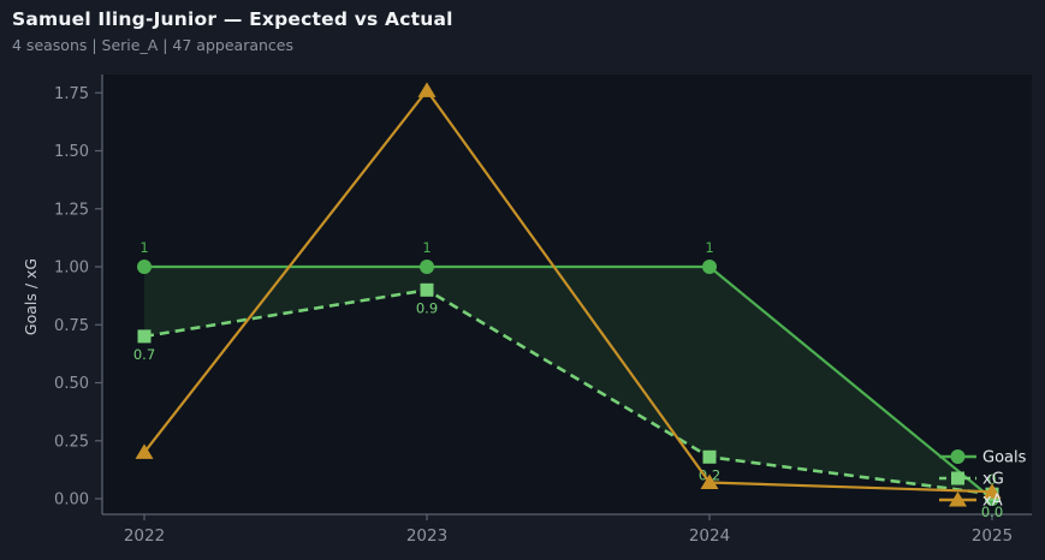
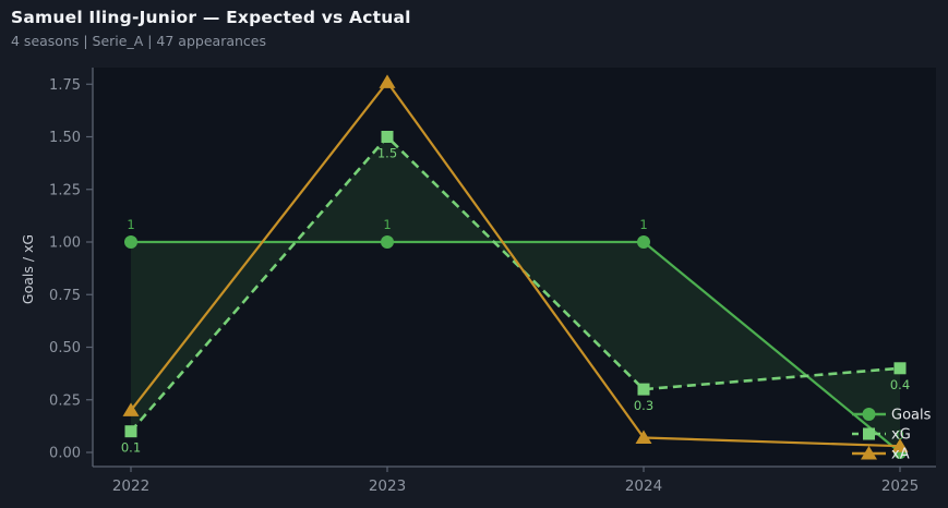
xG/2022: 0.7 -> 0.1
xG/2023: 0.9 -> 1.5
xG/2024: 0.2 -> 0.3
xG/2025: 0.0 -> 0.4
